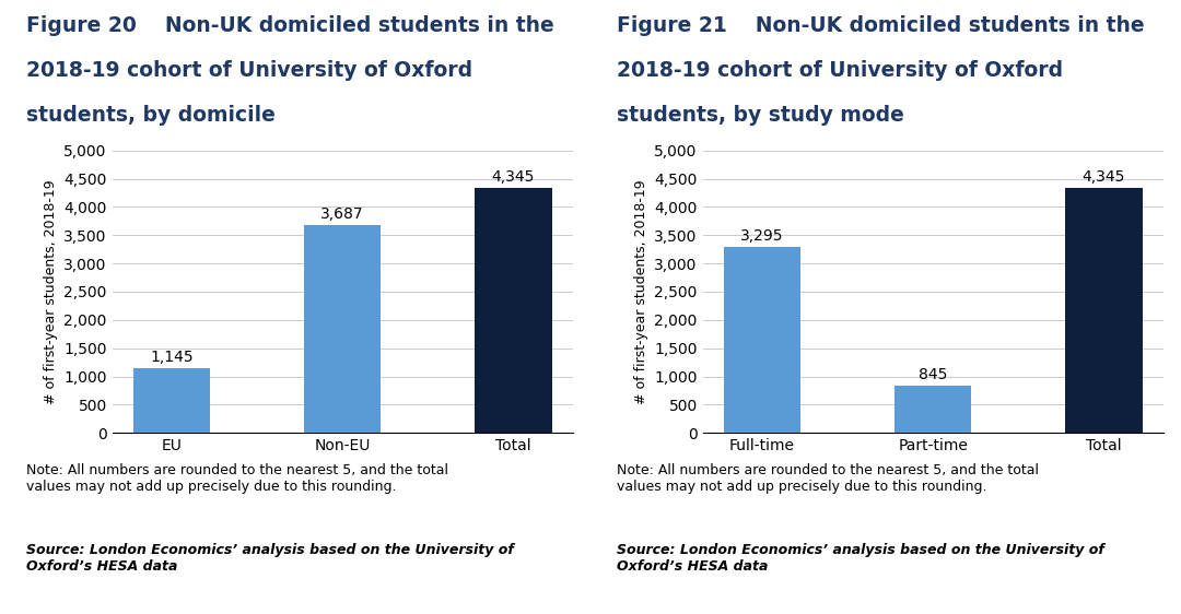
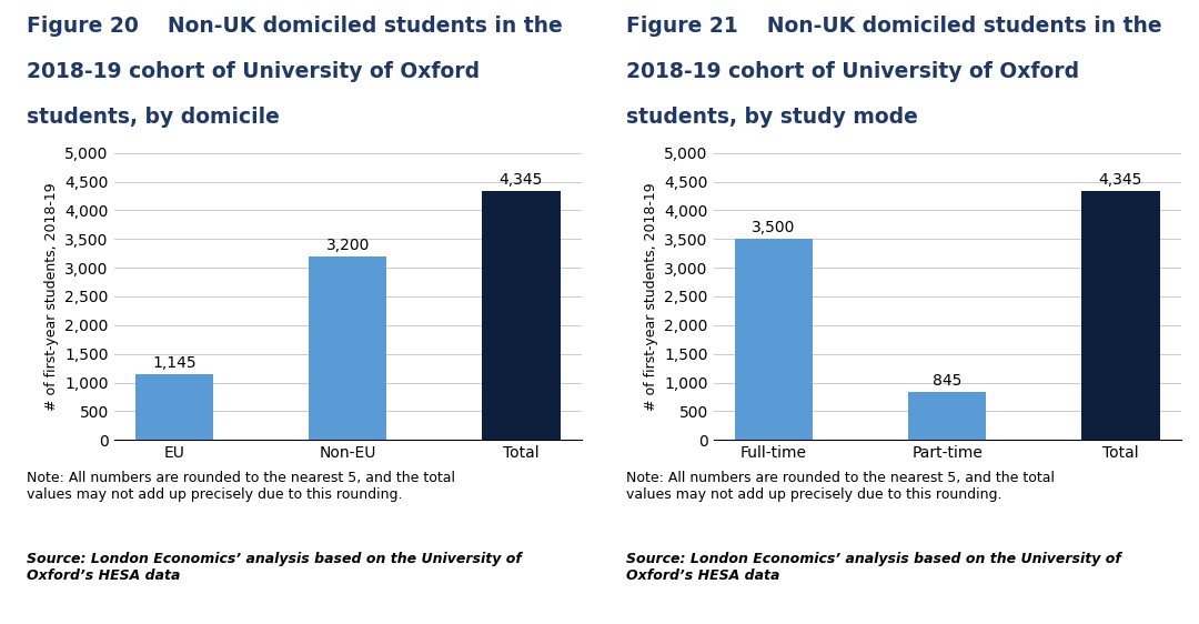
Non-EU: 3,687 -> 3,200
Full-time: 3,295 -> 3,500
